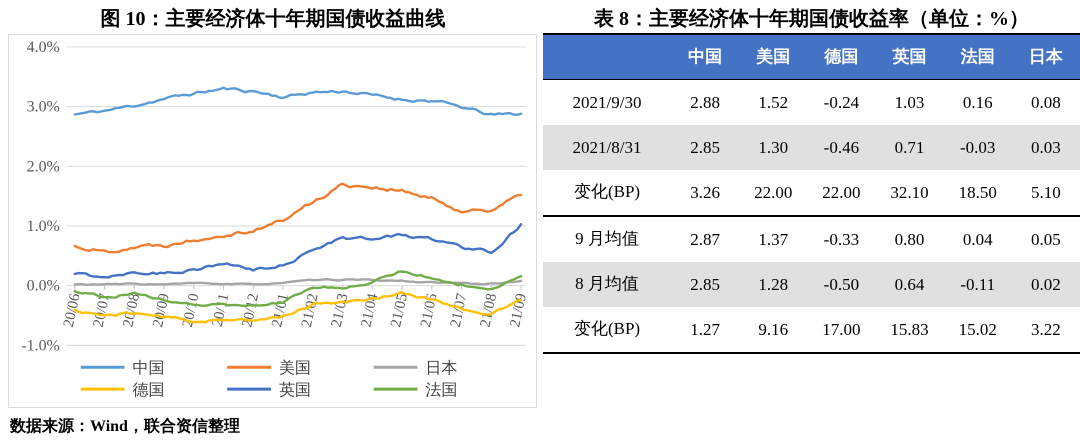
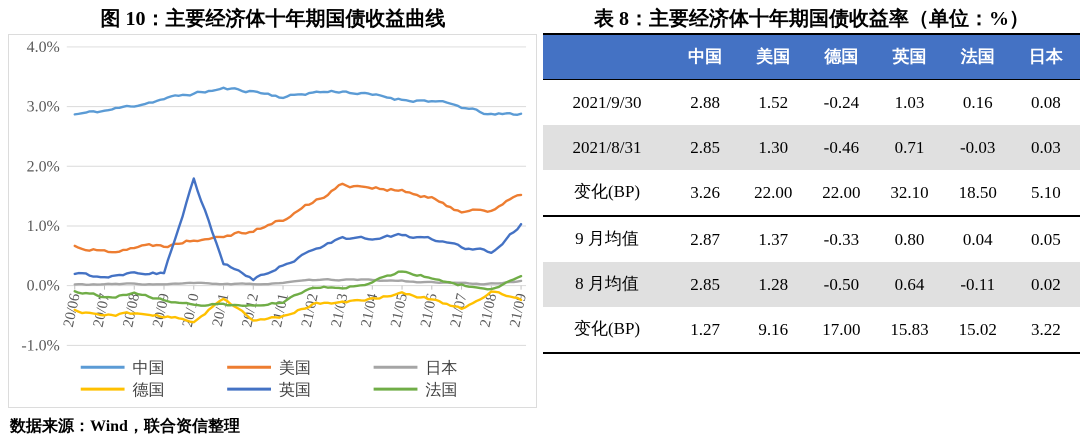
英国/20/10: 0.3% -> 1.8%
德国/20/11: -0.6% -> -0.2%
英国/20/12: 0.3% -> 0.1%
德国/21/08: -0.5% -> -0.1%
